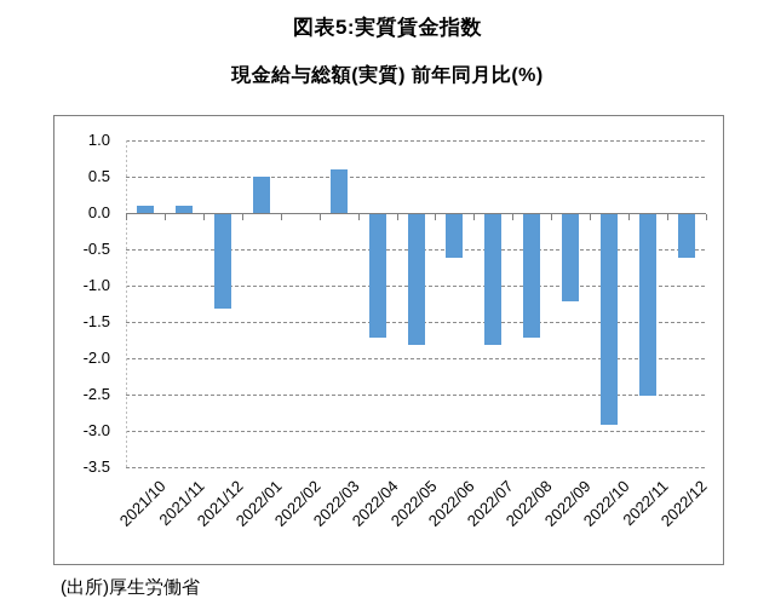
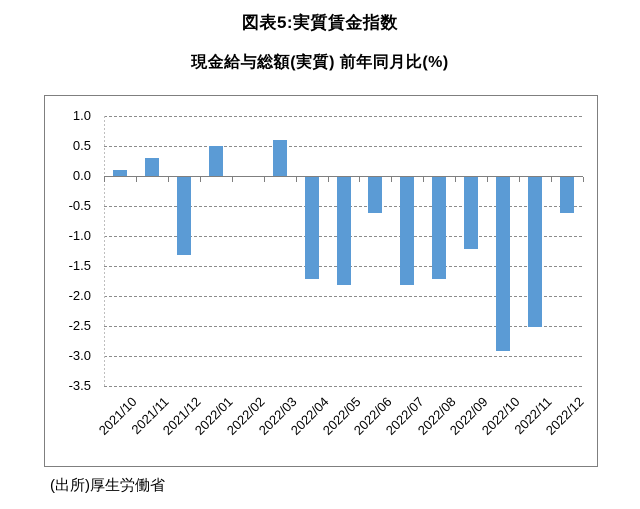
2021/11: 0.1 -> 0.3
